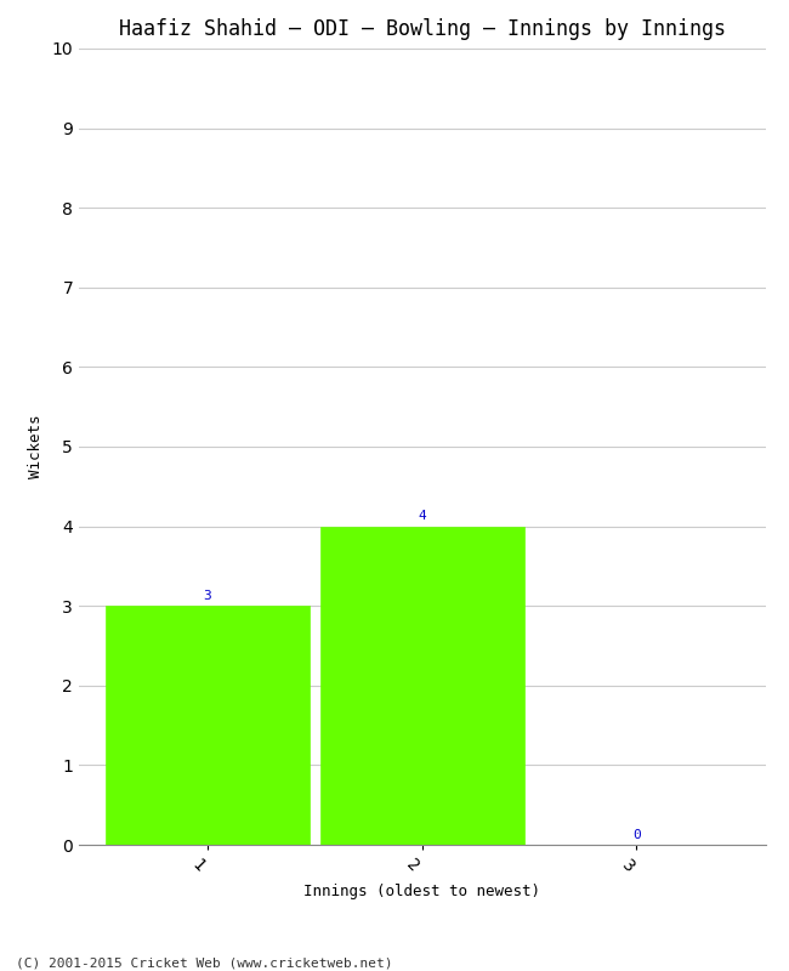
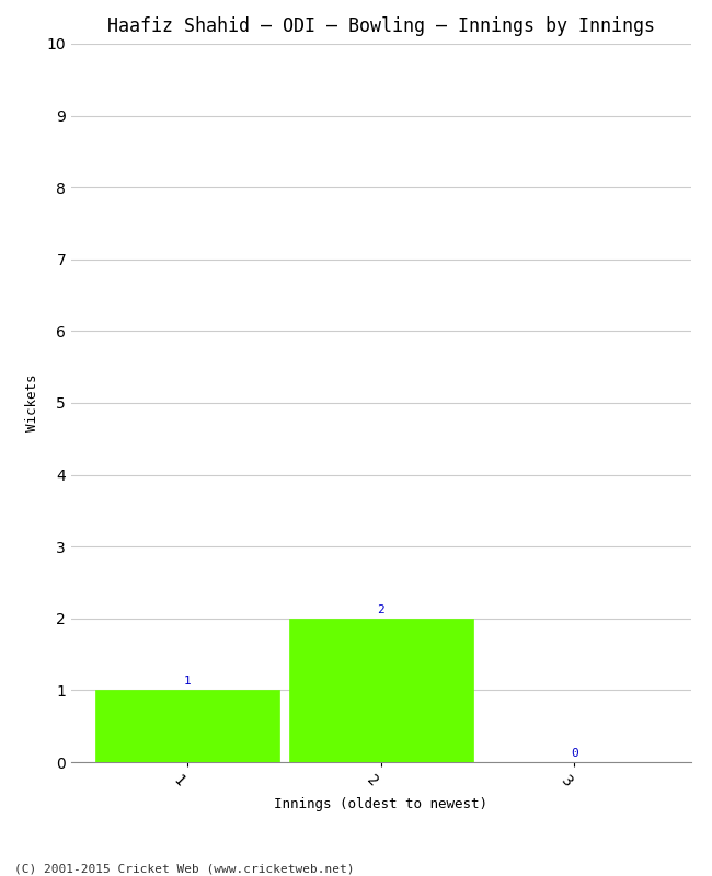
1: 3 -> 1
2: 4 -> 2
